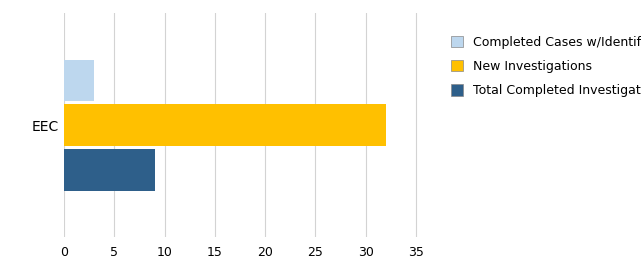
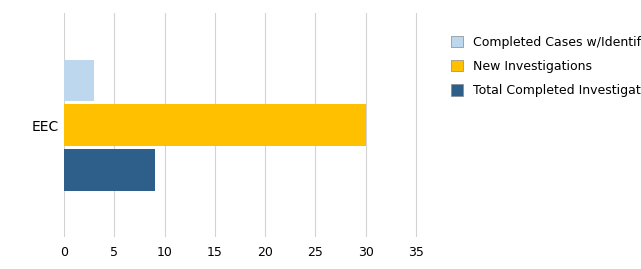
EEC: 32 -> 30
